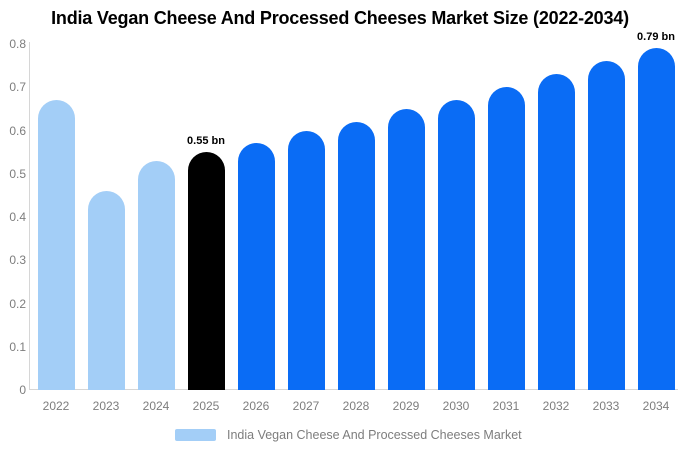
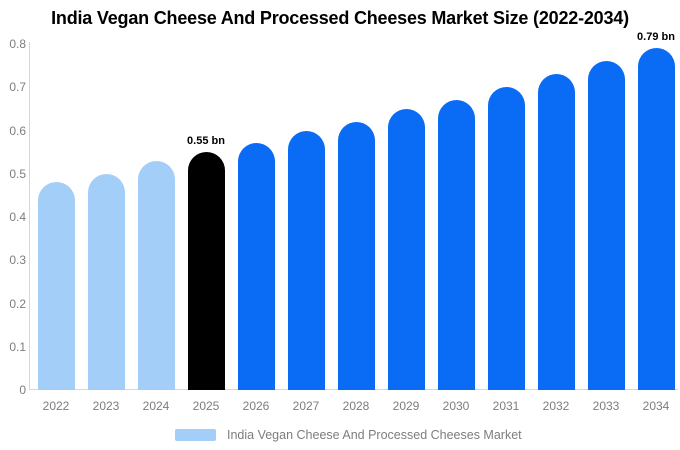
2022: 0.67 -> 0.48
2023: 0.46 -> 0.50
